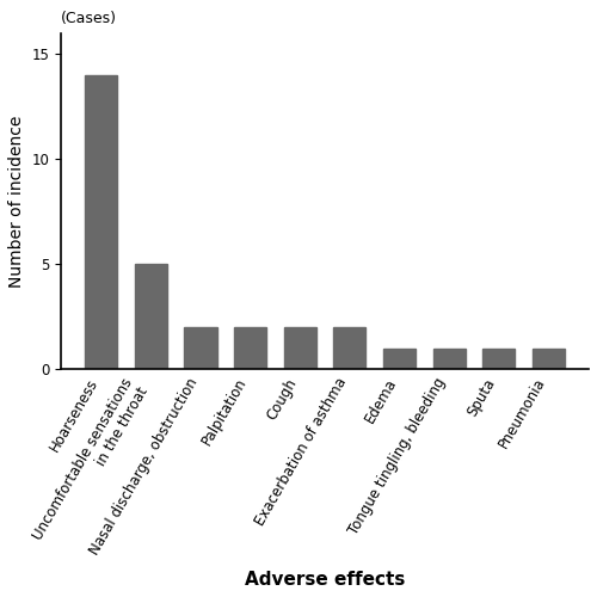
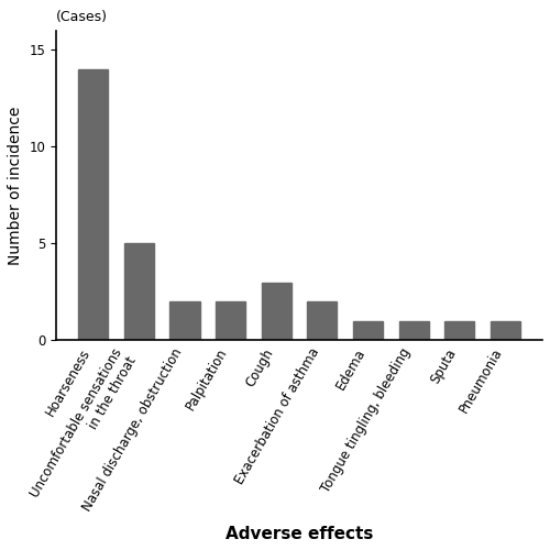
Cough: 2 -> 3
